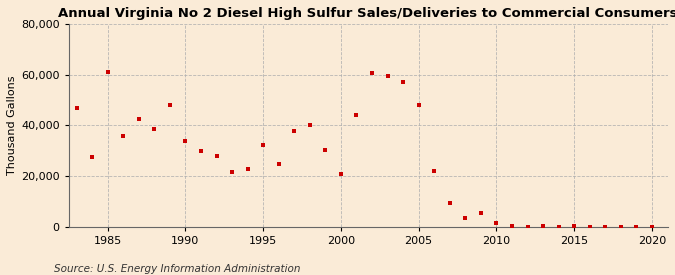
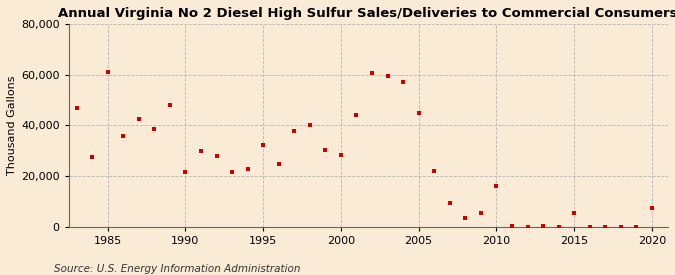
1990: 34,000 -> 21,500
2000: 21,000 -> 28,500
2005: 48,000 -> 45,000
2010: 1,500 -> 16,000
2015: 400 -> 5,500
2020: 100 -> 7,500
